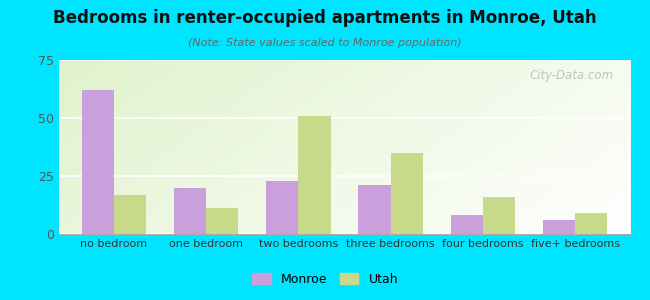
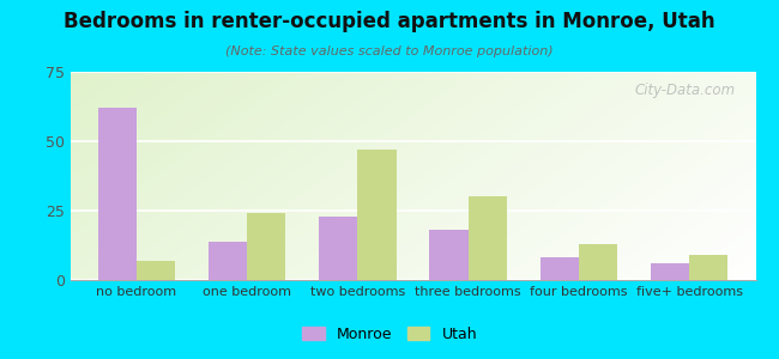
Utah/no bedroom: 17 -> 7
Monroe/one bedroom: 20 -> 14
Utah/one bedroom: 11 -> 24
Utah/two bedrooms: 51 -> 47
Monroe/three bedrooms: 21 -> 18
Utah/three bedrooms: 35 -> 30
Utah/four bedrooms: 16 -> 13
